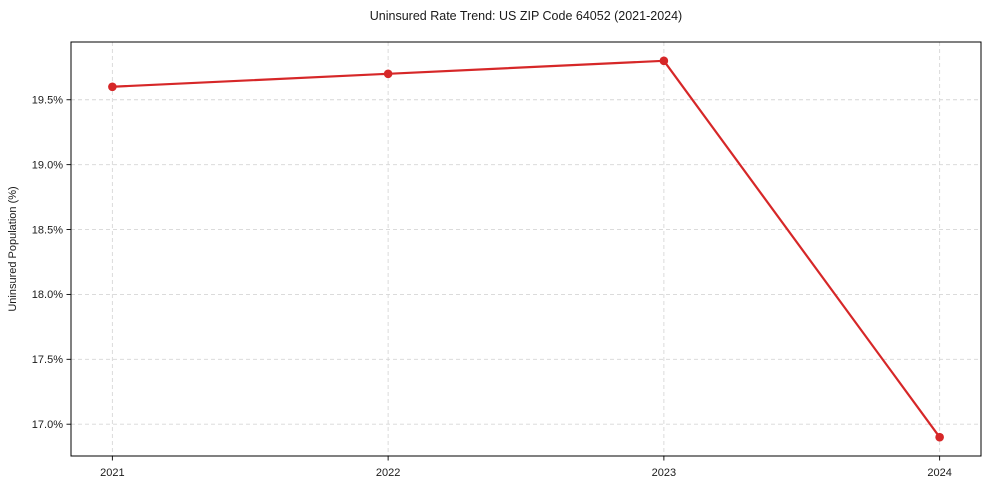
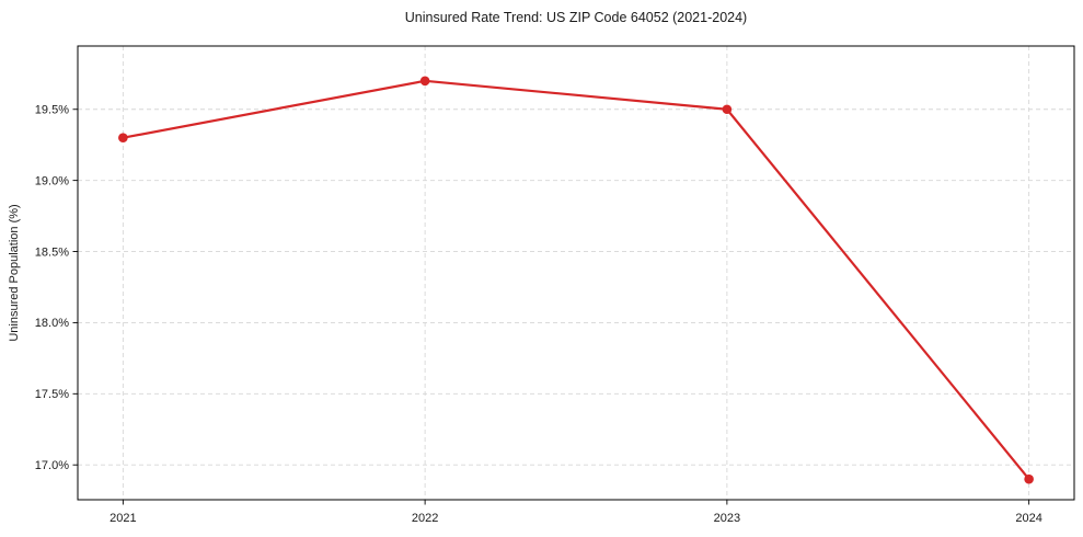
2021: 19.6% -> 19.3%
2023: 19.8% -> 19.5%
